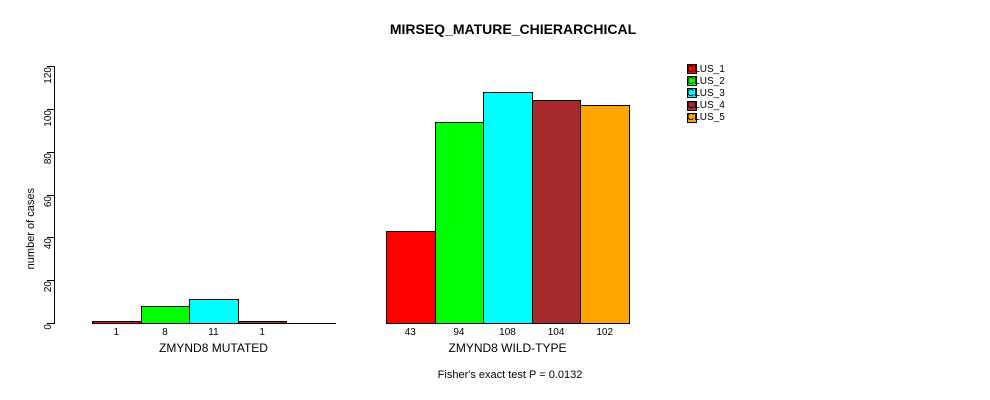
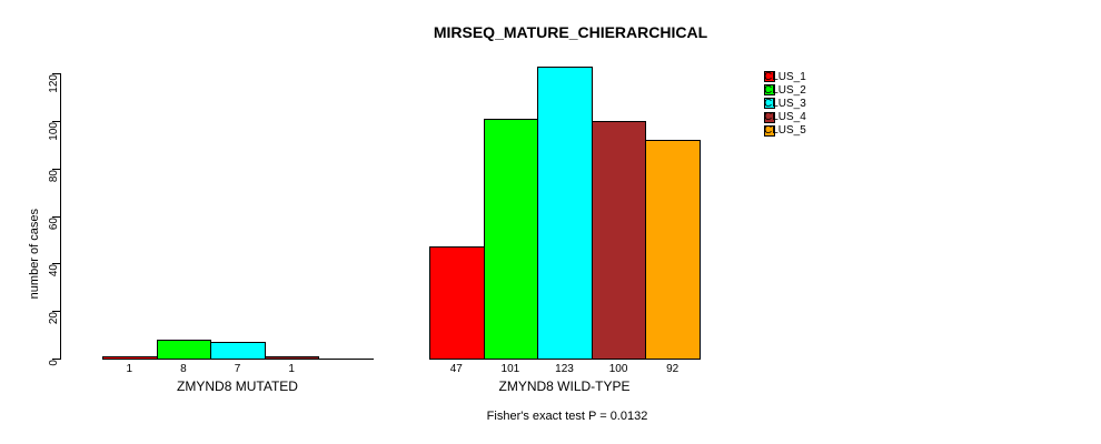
CLUS_3/ZMYND8 MUTATED: 11 -> 7
CLUS_1/ZMYND8 WILD-TYPE: 43 -> 47
CLUS_2/ZMYND8 WILD-TYPE: 94 -> 101
CLUS_3/ZMYND8 WILD-TYPE: 108 -> 123
CLUS_4/ZMYND8 WILD-TYPE: 104 -> 100
CLUS_5/ZMYND8 WILD-TYPE: 102 -> 92
